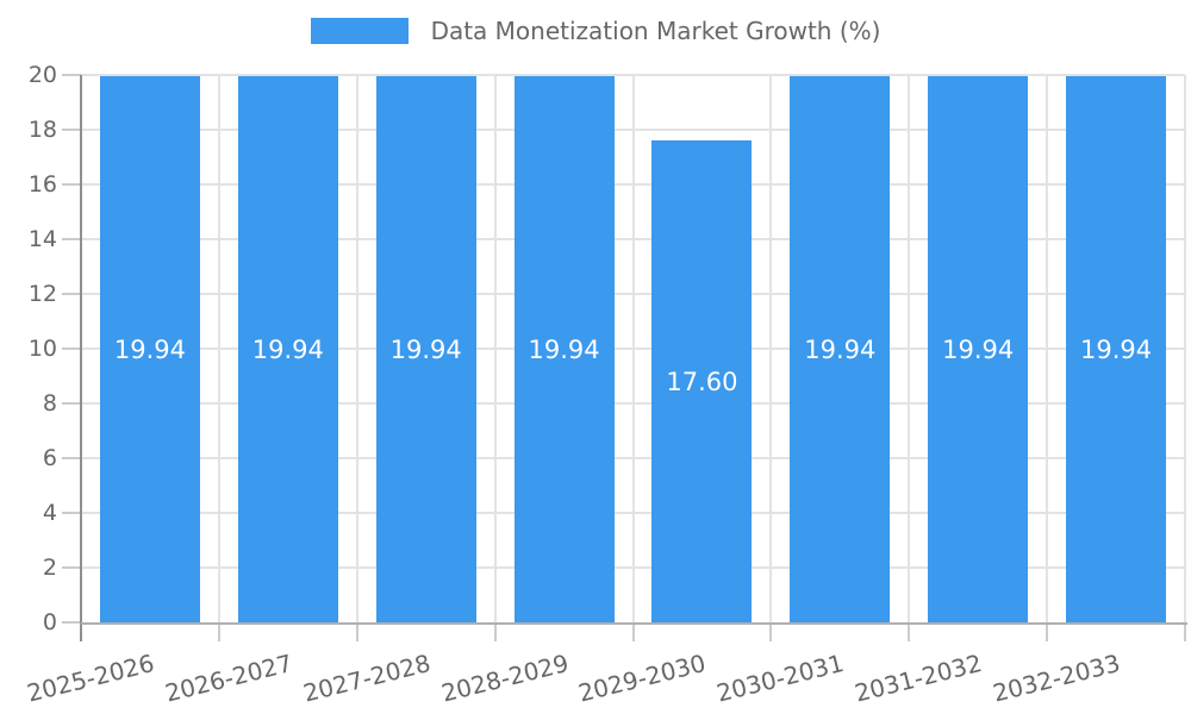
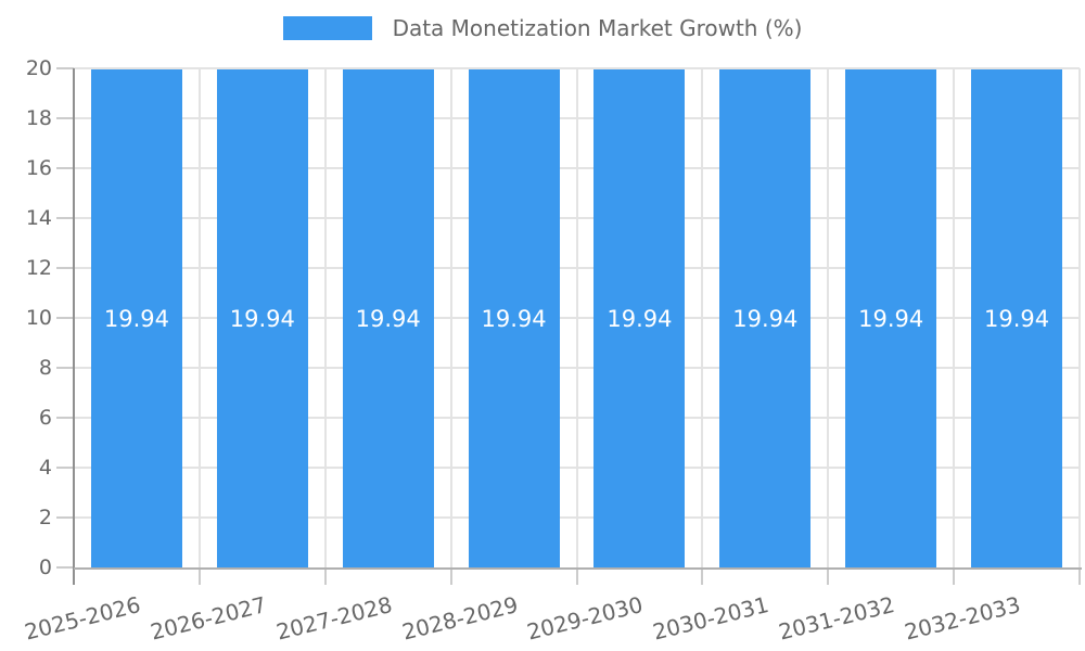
2029-2030: 17.60 -> 19.94
